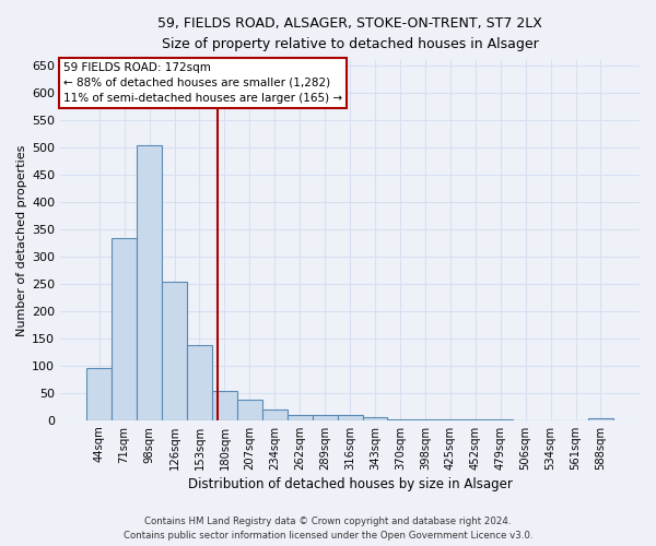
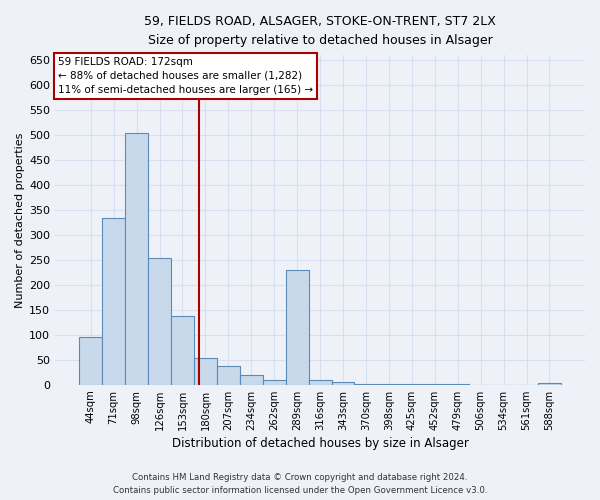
289sqm: 10 -> 230
